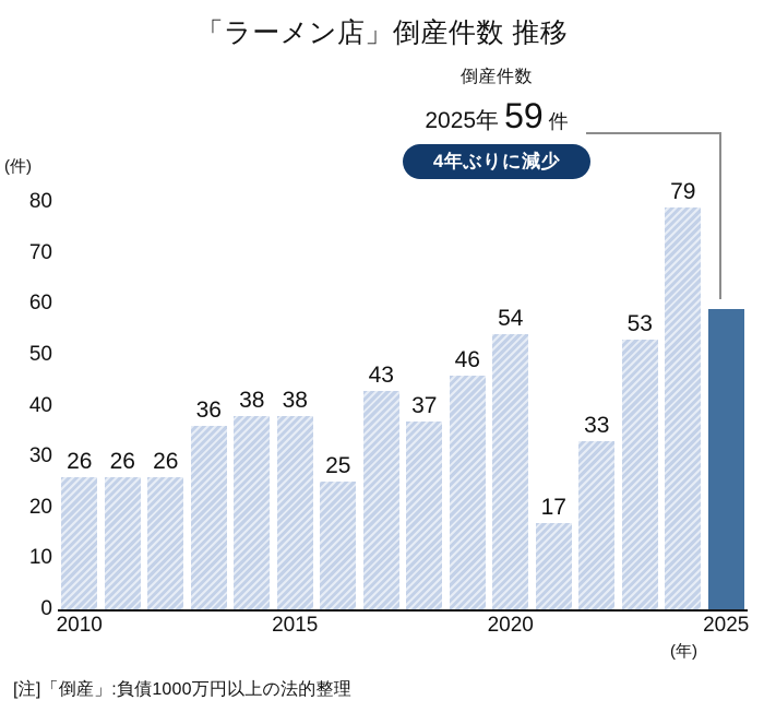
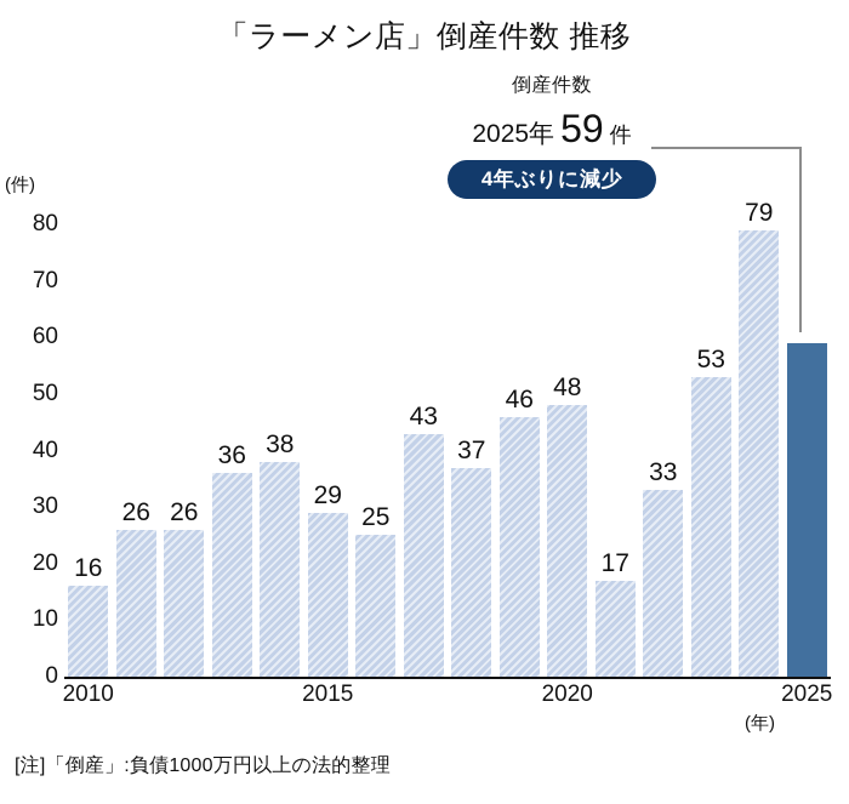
2010: 26 -> 16
2015: 38 -> 29
2020: 54 -> 48
